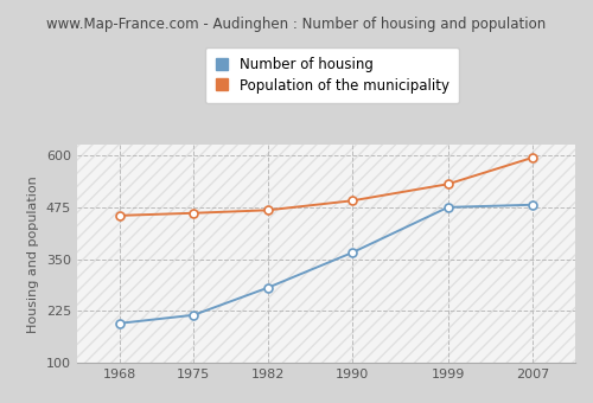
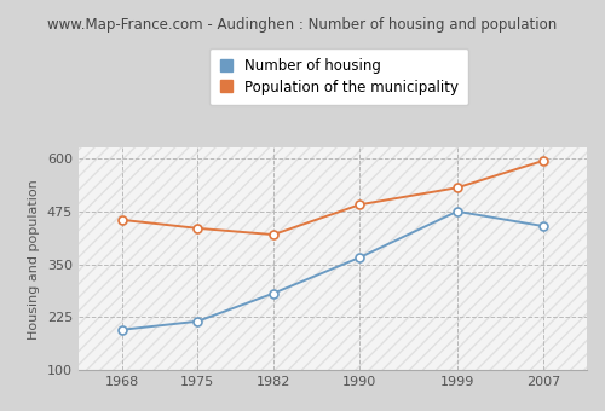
Population of the municipality/1975: 461 -> 435
Population of the municipality/1982: 468 -> 420
Number of housing/2007: 481 -> 440
